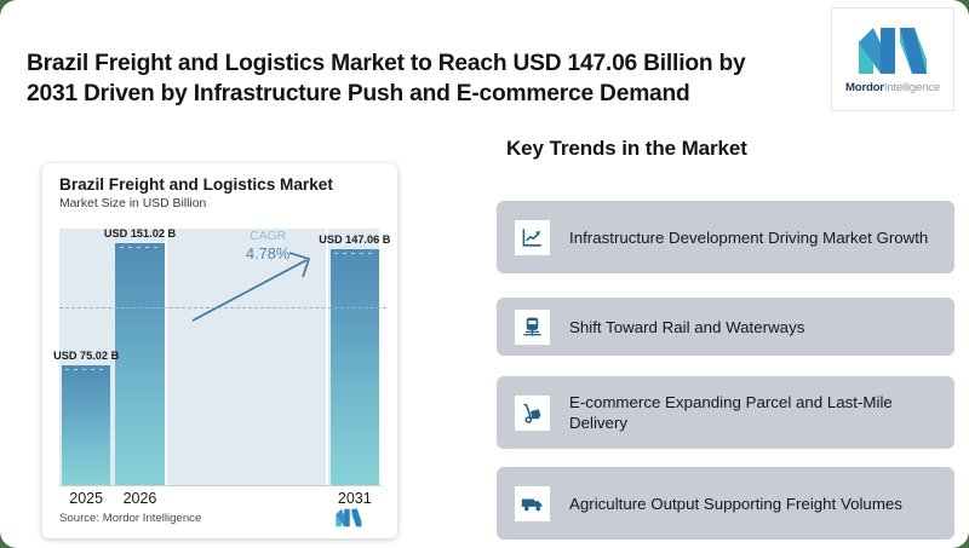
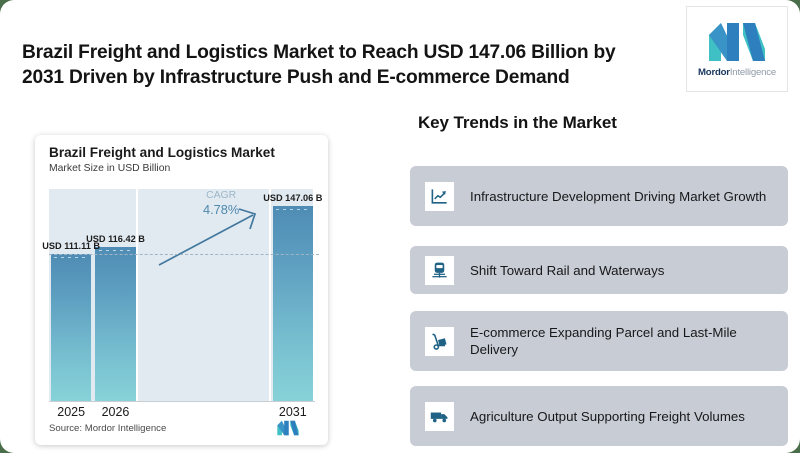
2025: 75.02 -> 111.11
2026: 151.02 -> 116.42
